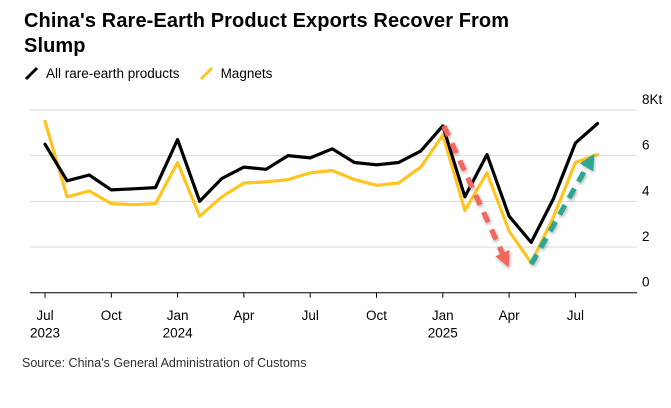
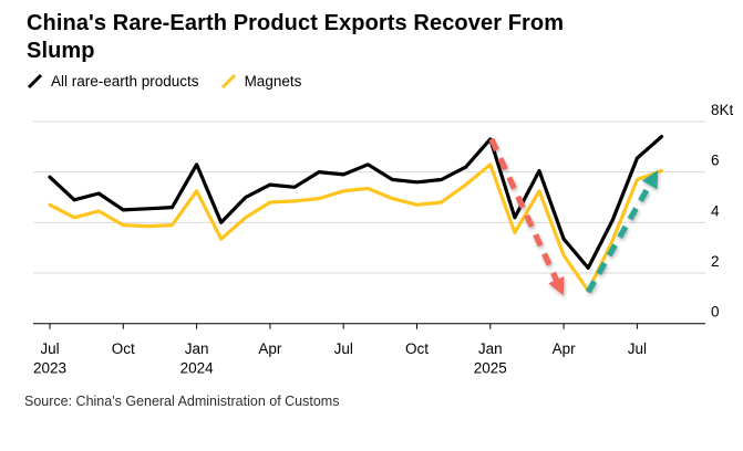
All rare-earth products/Jul 2023: 6.5 -> 5.8
Magnets/Jul 2023: 7.5 -> 4.7
All rare-earth products/Jan 2024: 6.7 -> 6.3
Magnets/Jan 2024: 5.7 -> 5.2
Magnets/Jan 2025: 6.9 -> 6.3
